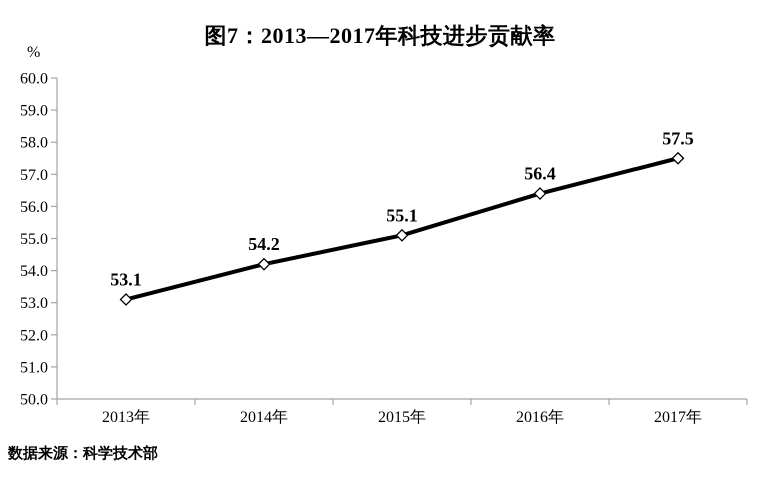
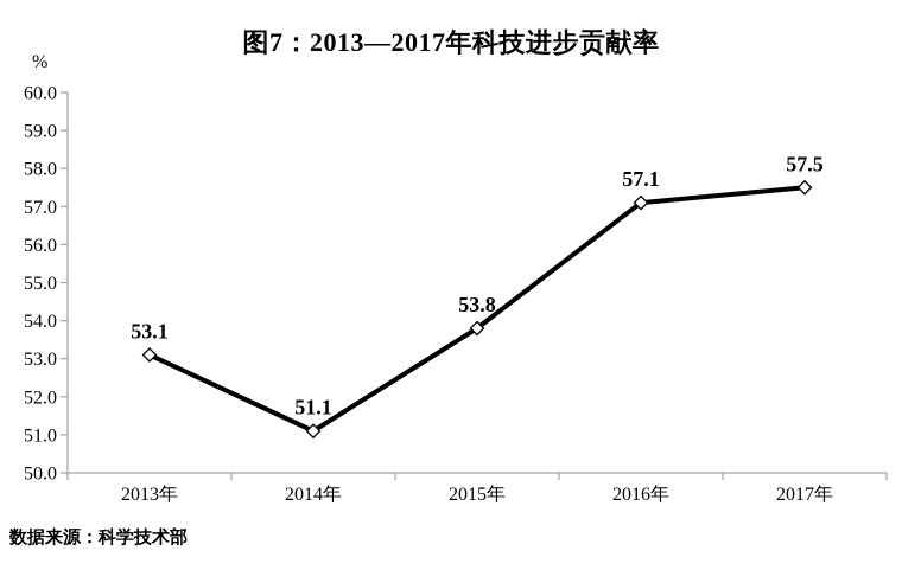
2014年: 54.2 -> 51.1
2015年: 55.1 -> 53.8
2016年: 56.4 -> 57.1
